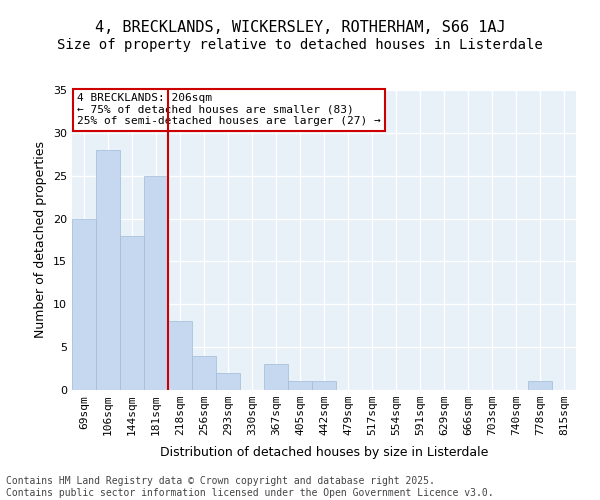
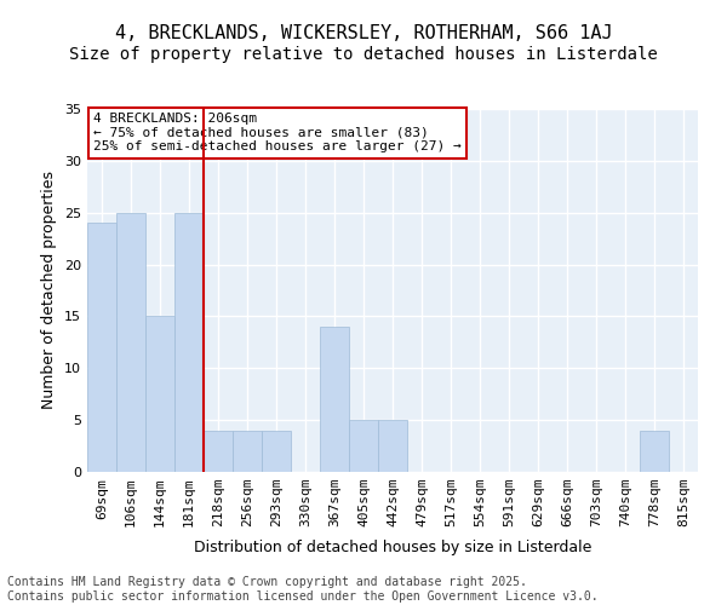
69sqm: 20 -> 24
106sqm: 28 -> 25
144sqm: 18 -> 15
218sqm: 8 -> 4
293sqm: 2 -> 4
367sqm: 3 -> 14
405sqm: 1 -> 5
442sqm: 1 -> 5
778sqm: 1 -> 4
